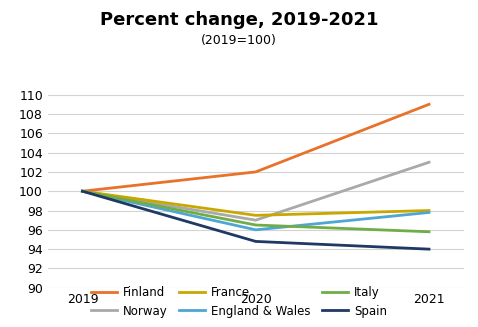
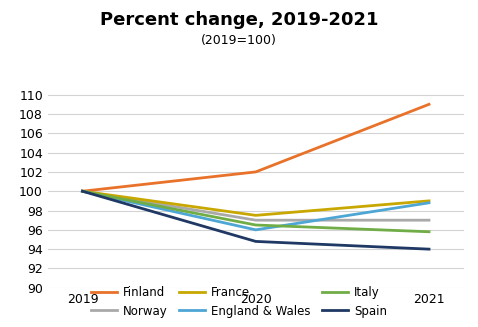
Norway/2021: 103 -> 97
France/2021: 98.0 -> 99.0
England & Wales/2021: 97.8 -> 98.8
